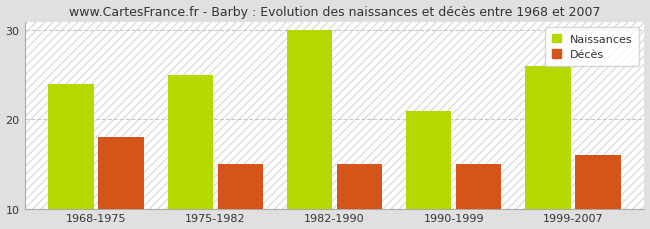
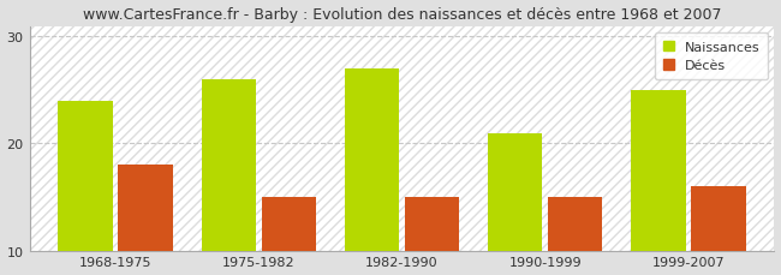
Naissances/1975-1982: 25 -> 26
Naissances/1982-1990: 30 -> 27
Naissances/1999-2007: 26 -> 25
